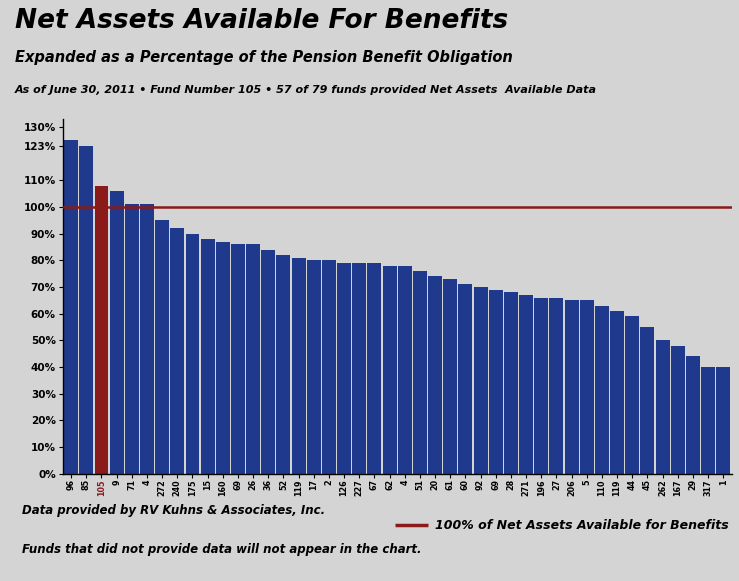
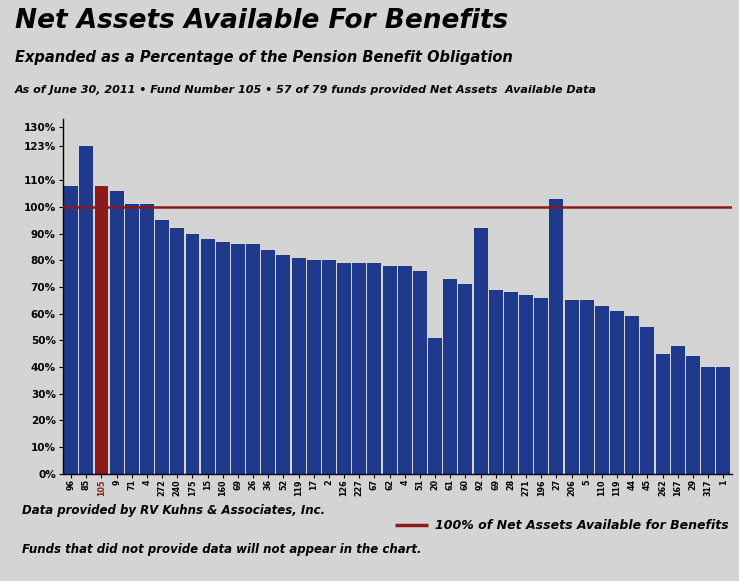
96: 125% -> 108%
20: 74% -> 51%
92: 70% -> 92%
27: 66% -> 103%
262: 50% -> 45%
